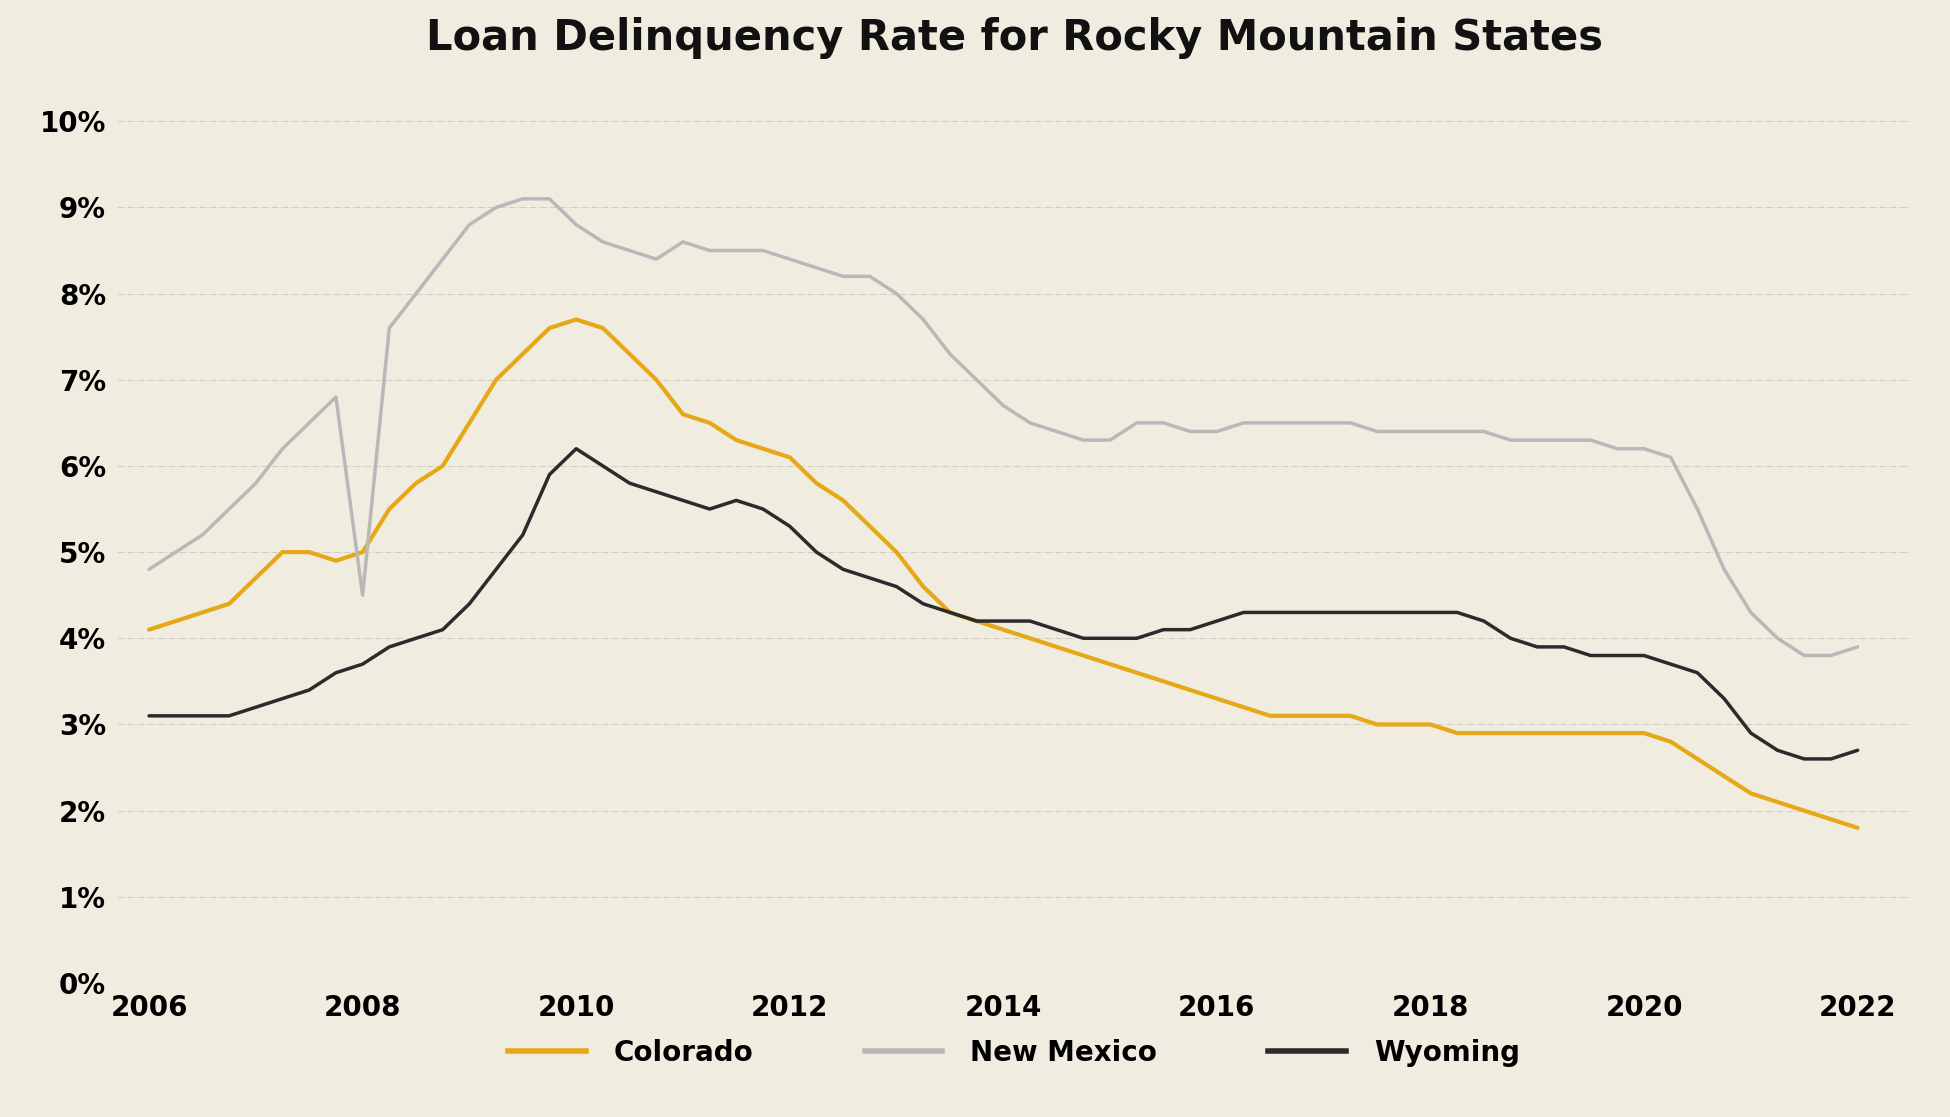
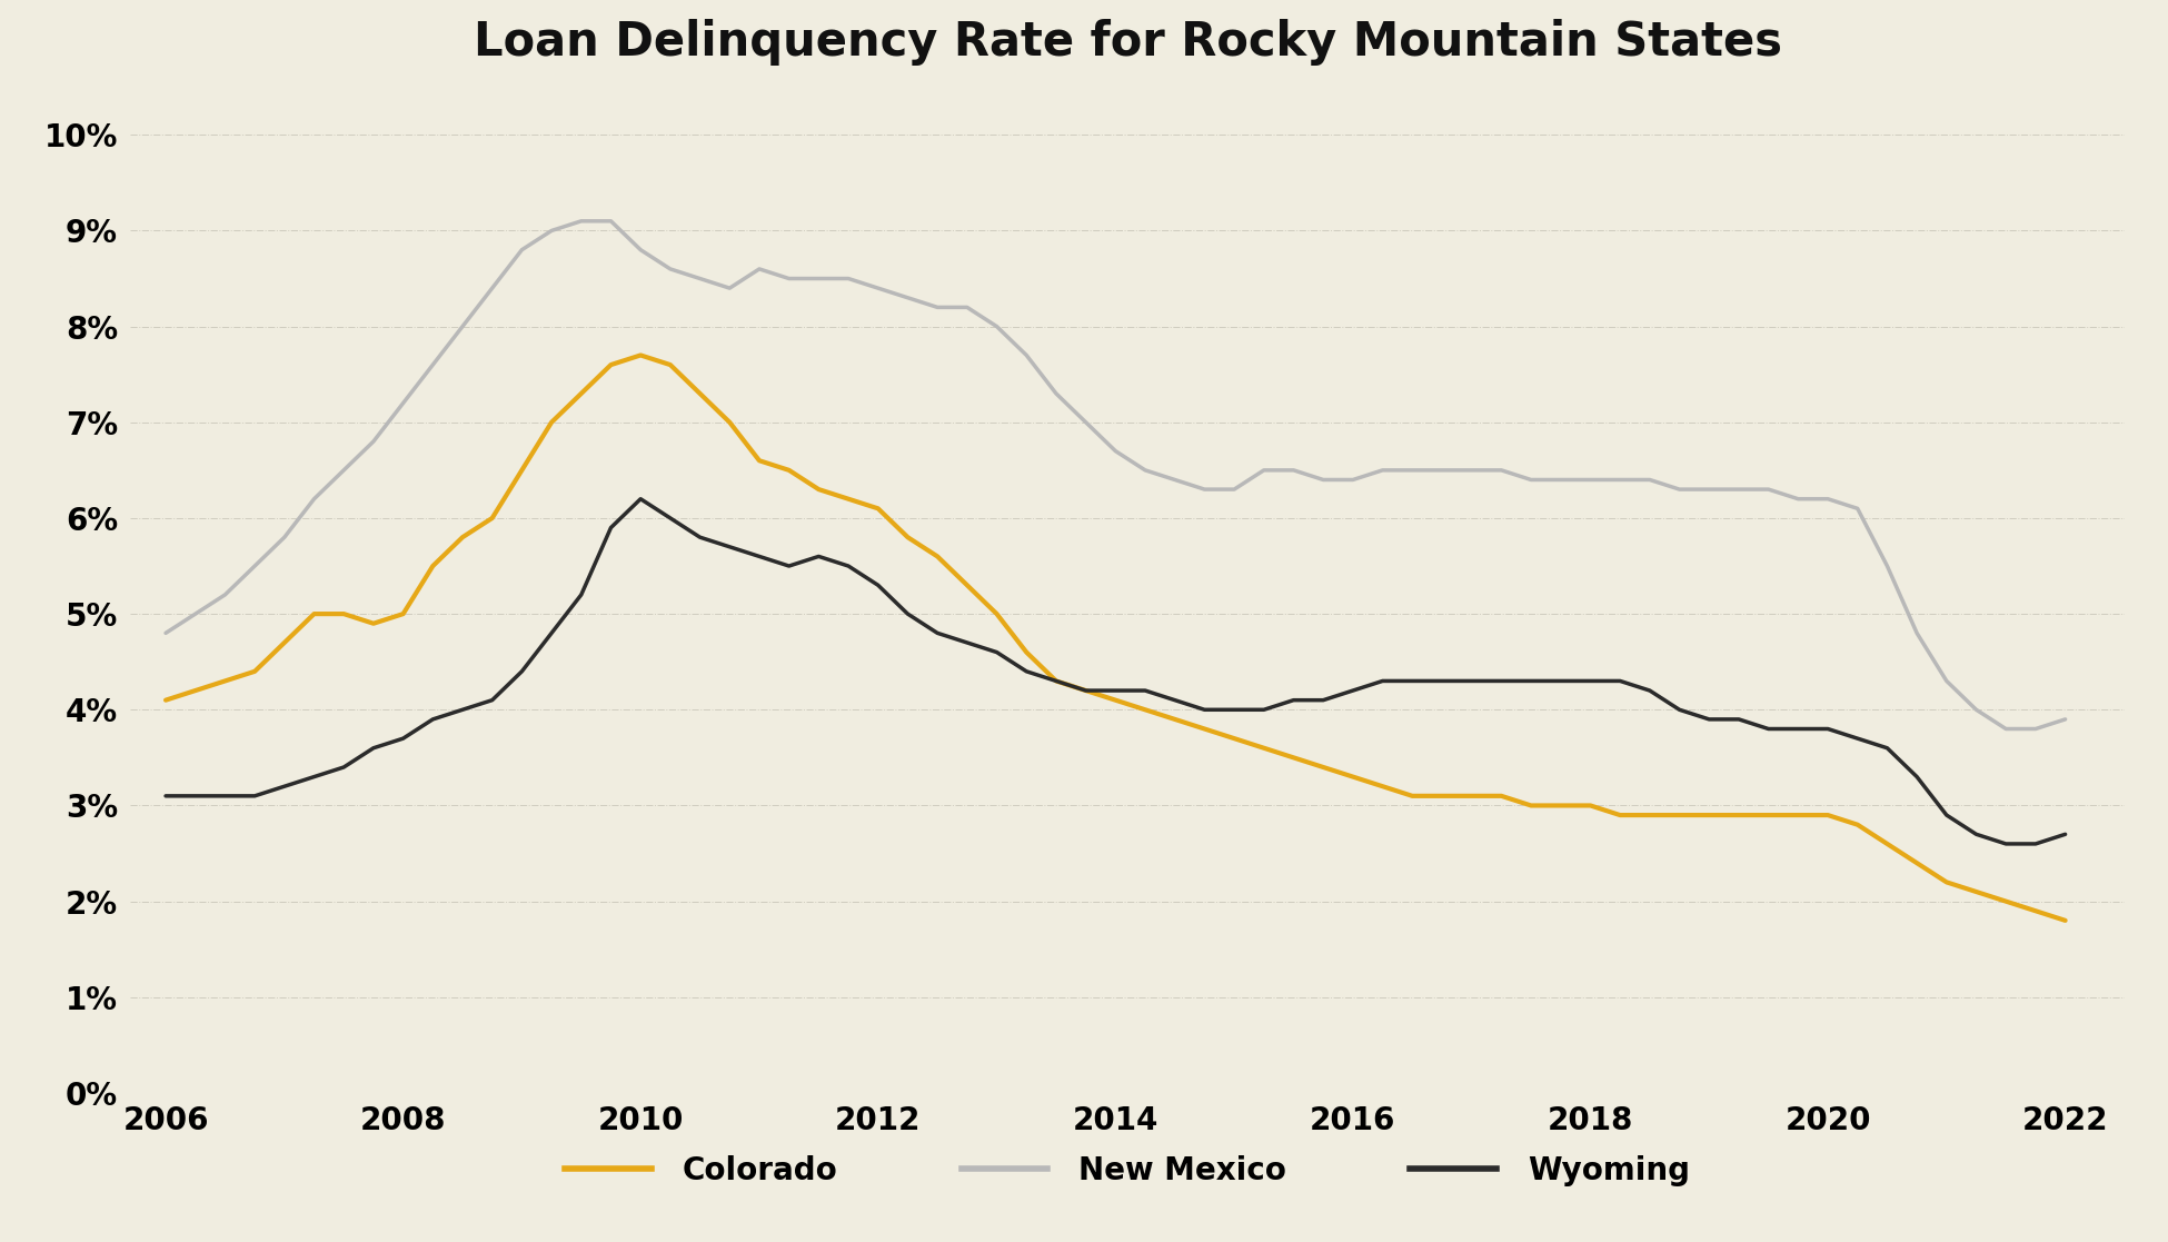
New Mexico/2008: 4.5% -> 7.2%
